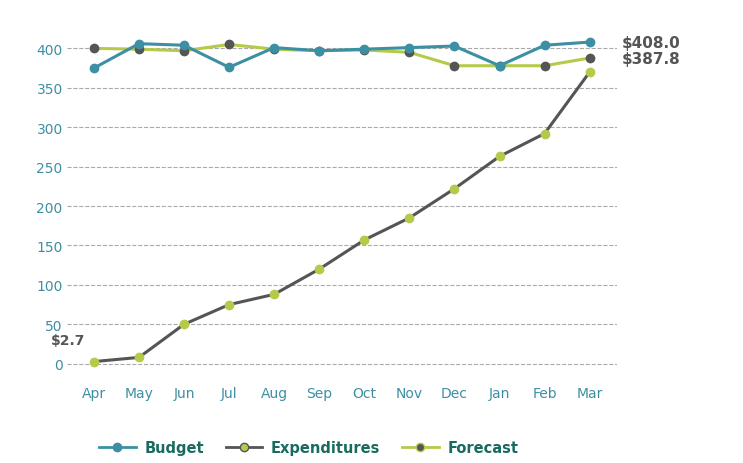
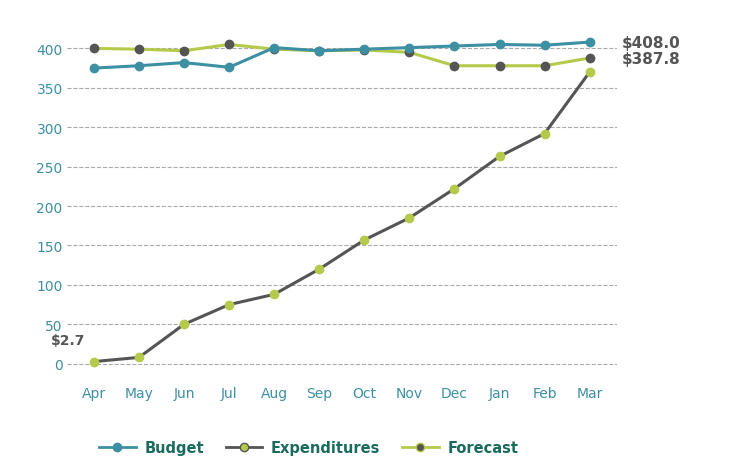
Budget/May: 406 -> 378
Budget/Jun: 404 -> 382
Budget/Jan: 378 -> 405
